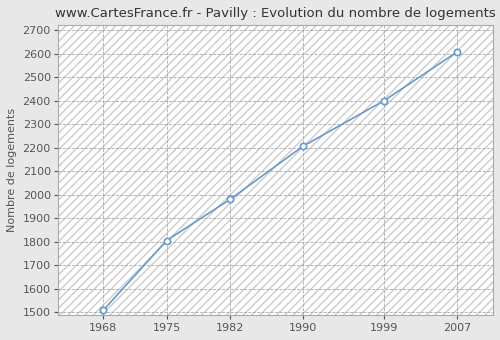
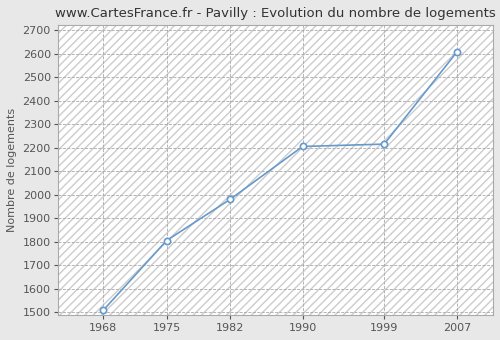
1999: 2400 -> 2215
